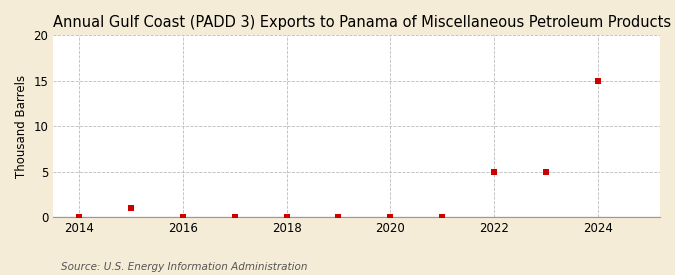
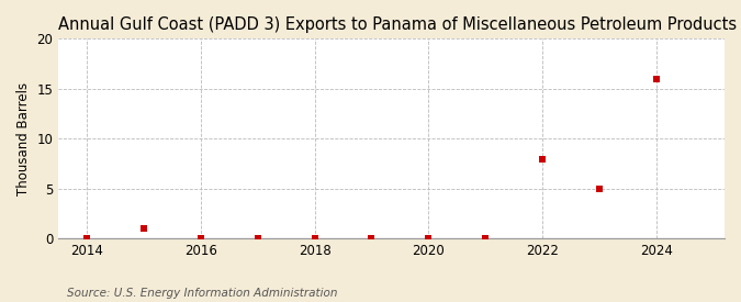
2022: 5 -> 8
2024: 15 -> 16
